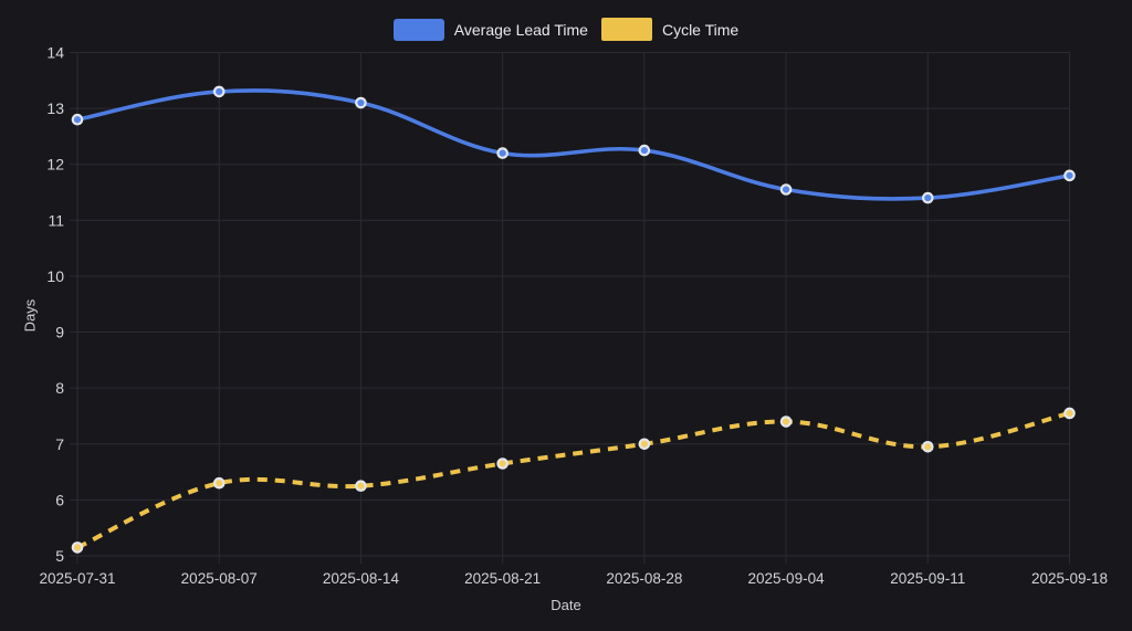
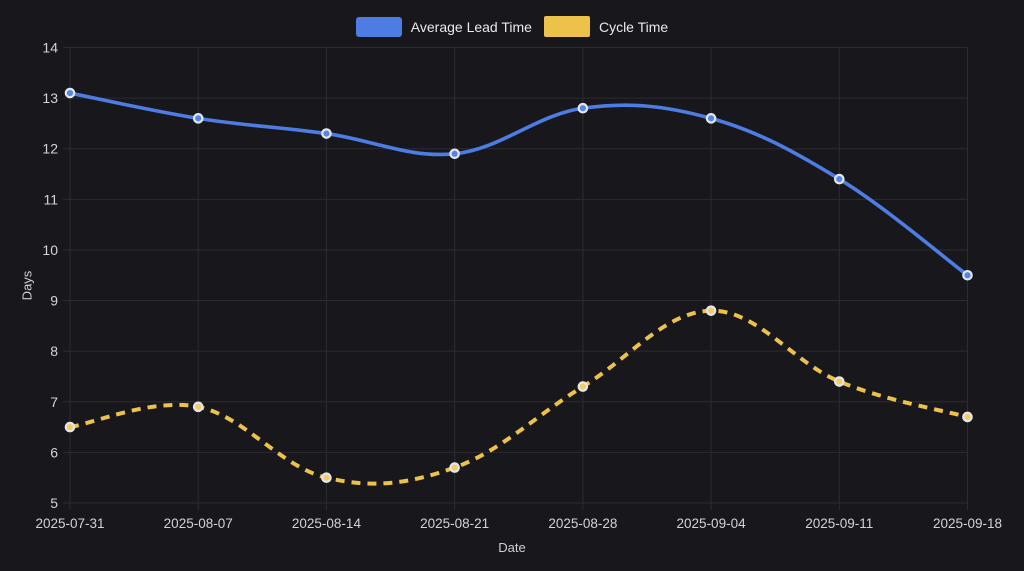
Average Lead Time/2025-07-31: 12.8 -> 13.1
Cycle Time/2025-07-31: 5.2 -> 6.5
Average Lead Time/2025-08-07: 13.3 -> 12.6
Cycle Time/2025-08-07: 6.3 -> 6.9
Average Lead Time/2025-08-14: 13.1 -> 12.3
Cycle Time/2025-08-14: 6.2 -> 5.5
Average Lead Time/2025-08-21: 12.2 -> 11.9
Cycle Time/2025-08-21: 6.7 -> 5.7
Average Lead Time/2025-08-28: 12.2 -> 12.8
Cycle Time/2025-08-28: 7.0 -> 7.3
Average Lead Time/2025-09-04: 11.6 -> 12.6
Cycle Time/2025-09-04: 7.4 -> 8.8
Cycle Time/2025-09-11: 7.0 -> 7.4
Average Lead Time/2025-09-18: 11.8 -> 9.5
Cycle Time/2025-09-18: 7.5 -> 6.7
